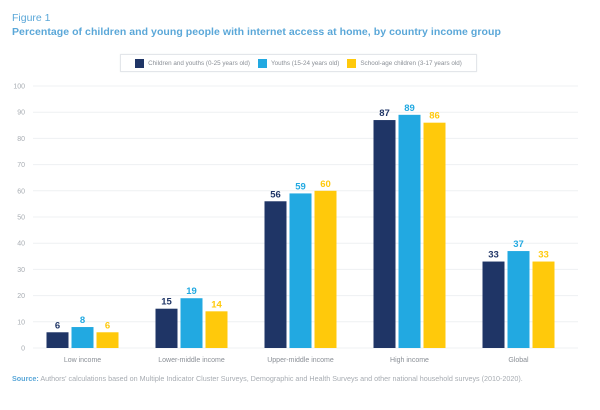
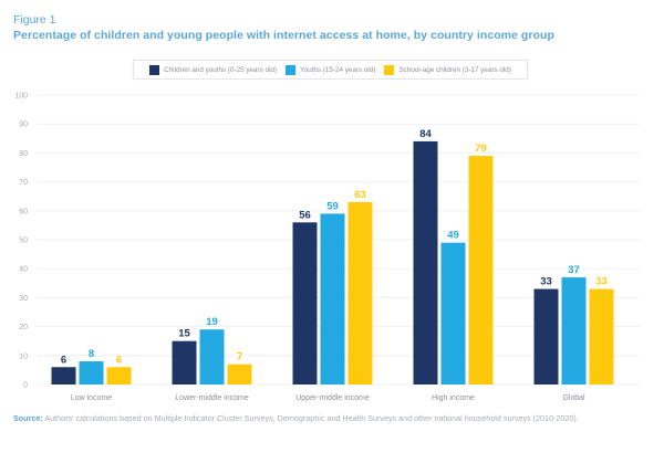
School-age children (3-17 years old)/Lower-middle income: 14 -> 7
School-age children (3-17 years old)/Upper-middle income: 60 -> 63
Children and youths (0-25 years old)/High income: 87 -> 84
Youths (15-24 years old)/High income: 89 -> 49
School-age children (3-17 years old)/High income: 86 -> 79
